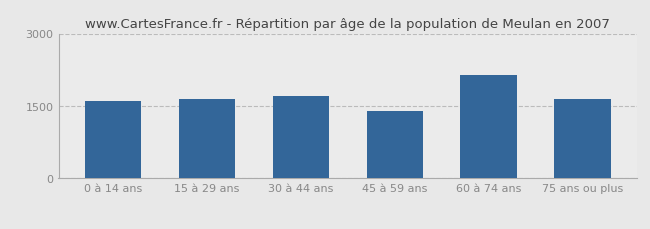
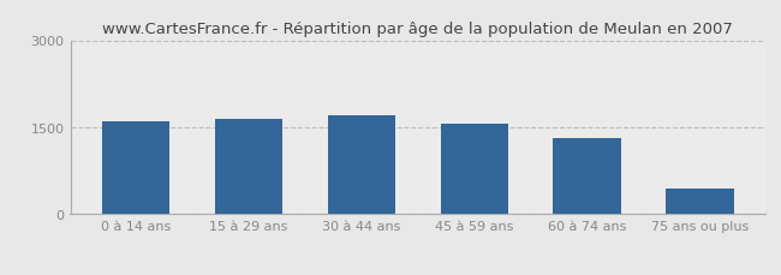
45 à 59 ans: 1400 -> 1560
60 à 74 ans: 2150 -> 1320
75 ans ou plus: 1650 -> 450
